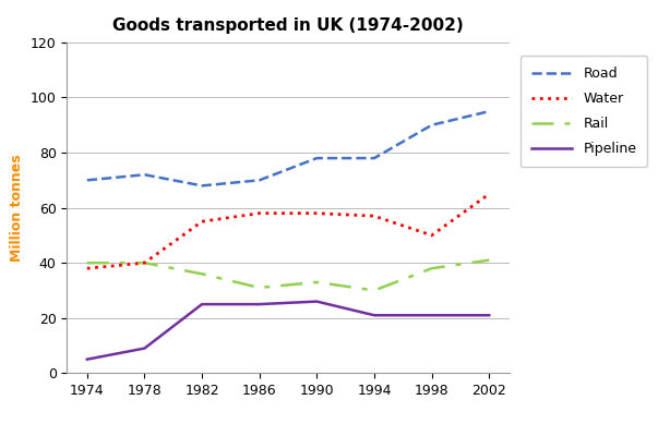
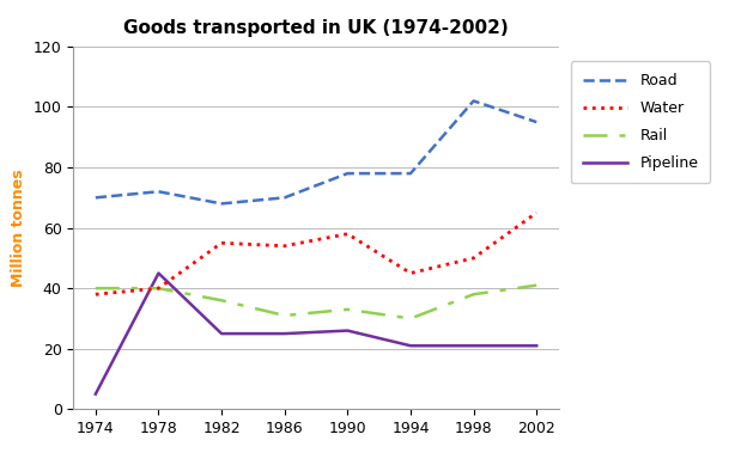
Pipeline/1978: 9 -> 45
Water/1986: 58 -> 54
Water/1994: 57 -> 45
Road/1998: 90 -> 102
